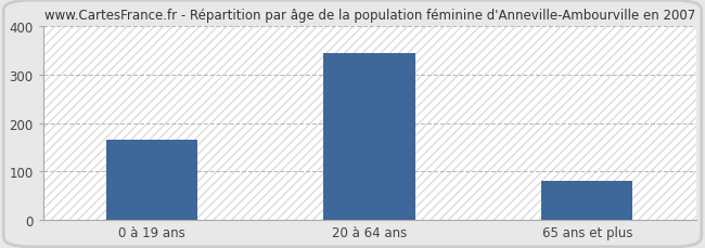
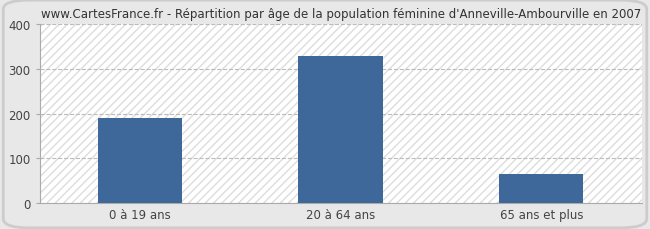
0 à 19 ans: 165 -> 190
20 à 64 ans: 345 -> 330
65 ans et plus: 80 -> 65
